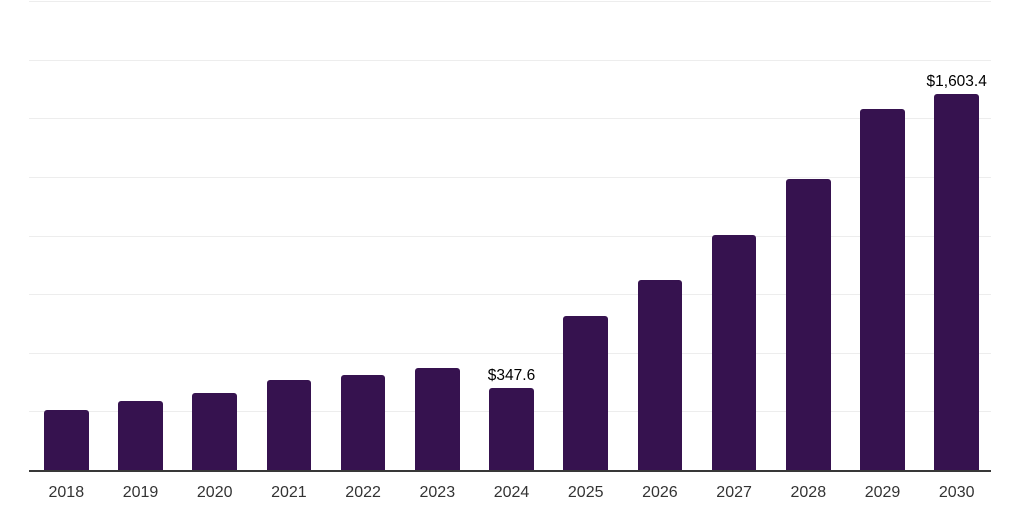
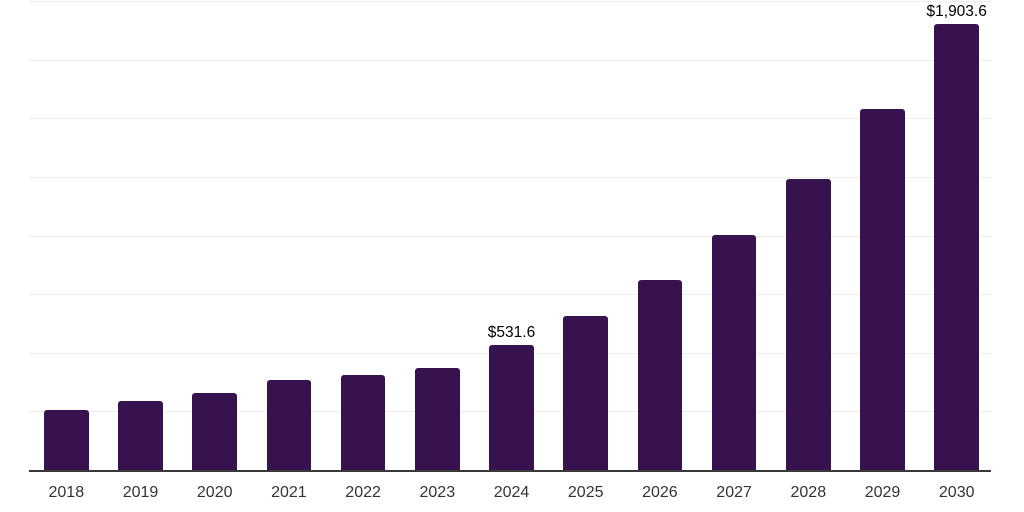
2024: $347.6 -> $531.6
2030: $1,603.4 -> $1,903.6
